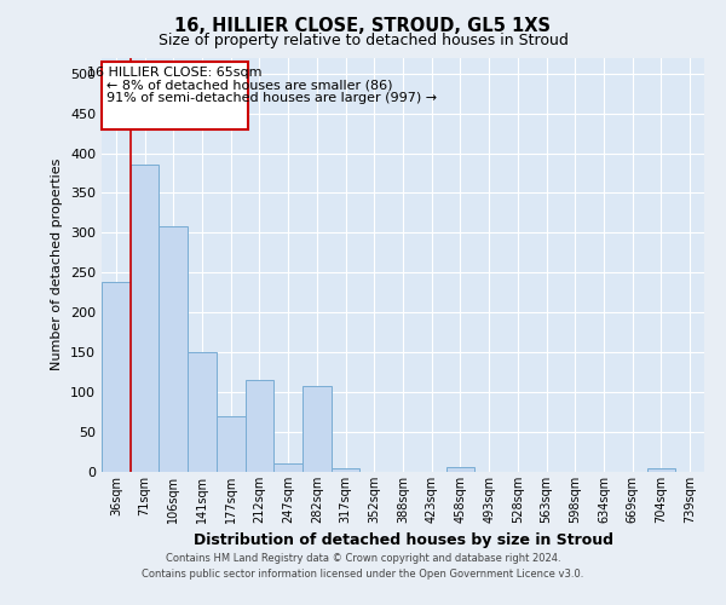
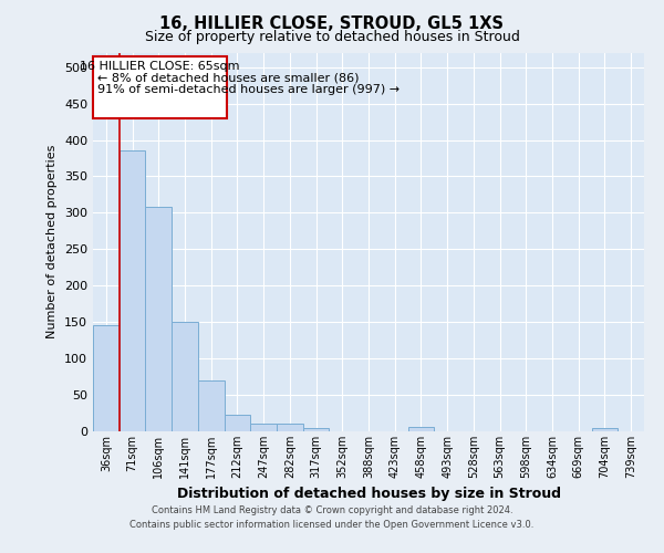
36sqm: 238 -> 145
212sqm: 116 -> 23
282sqm: 108 -> 10
